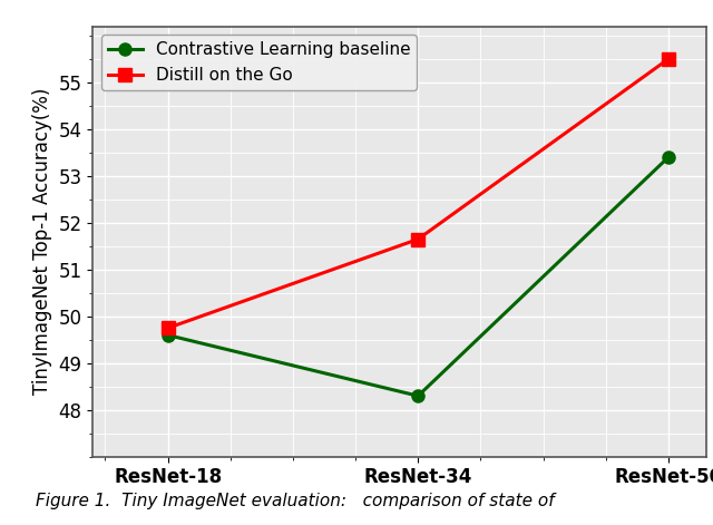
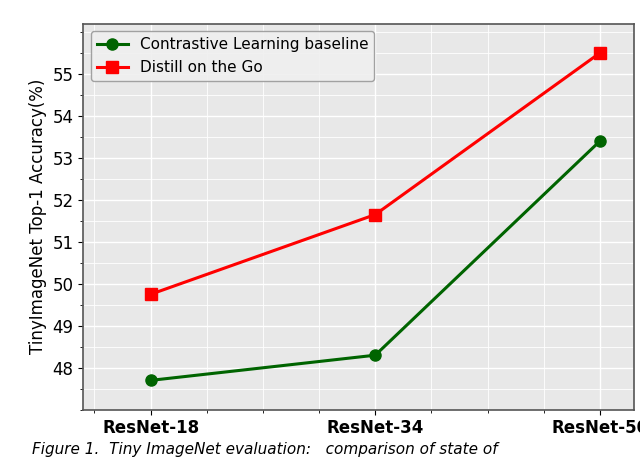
Contrastive Learning baseline/ResNet-18: 49.6 -> 47.7
